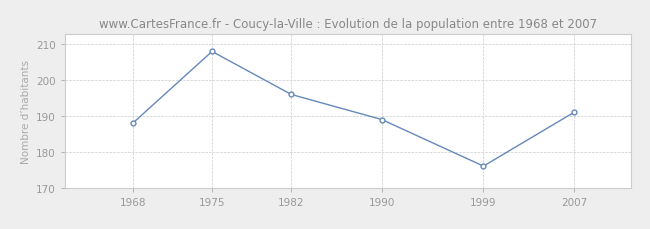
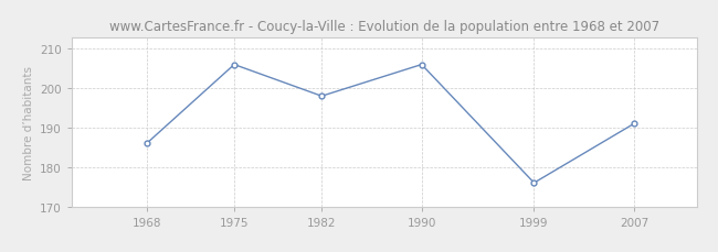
1968: 188 -> 186
1975: 208 -> 206
1982: 196 -> 198
1990: 189 -> 206
